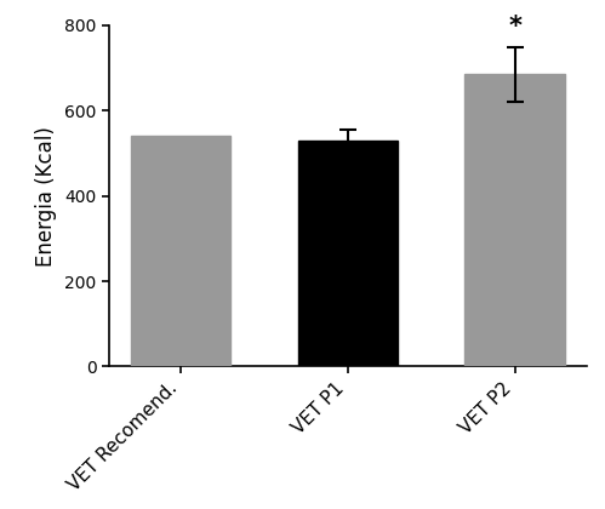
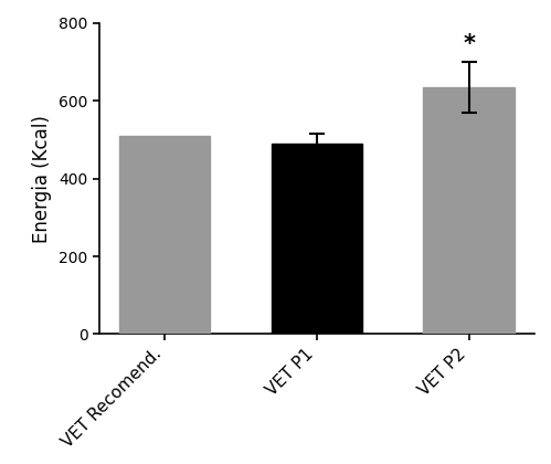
VET Recomend.: 540 -> 510
VET P1: 530 -> 490
VET P2: 685 -> 635
